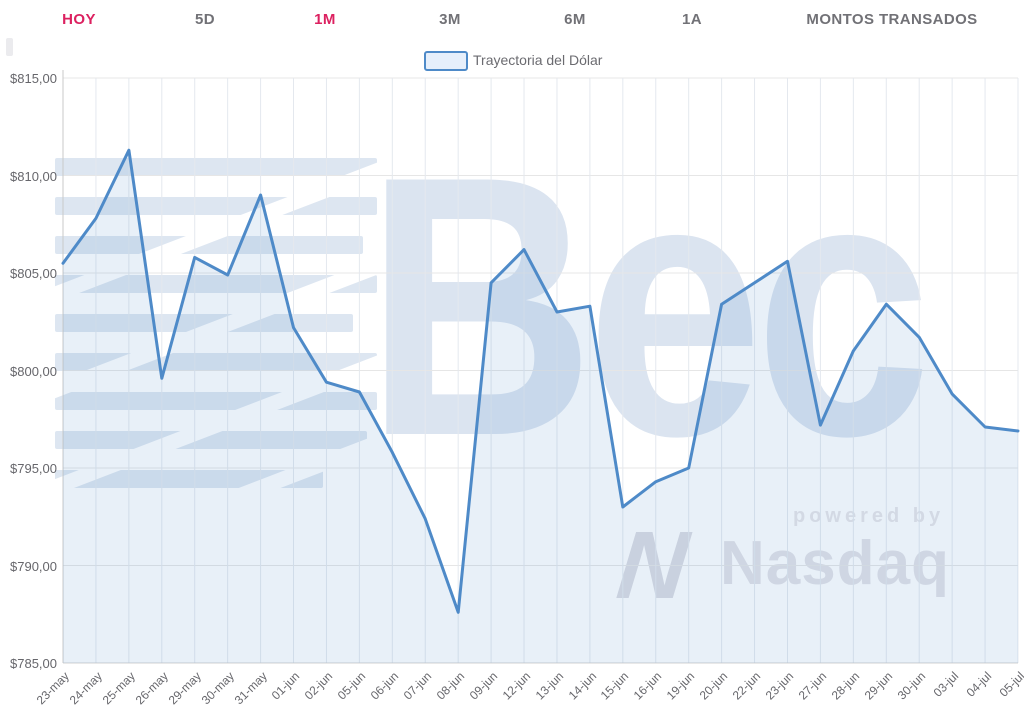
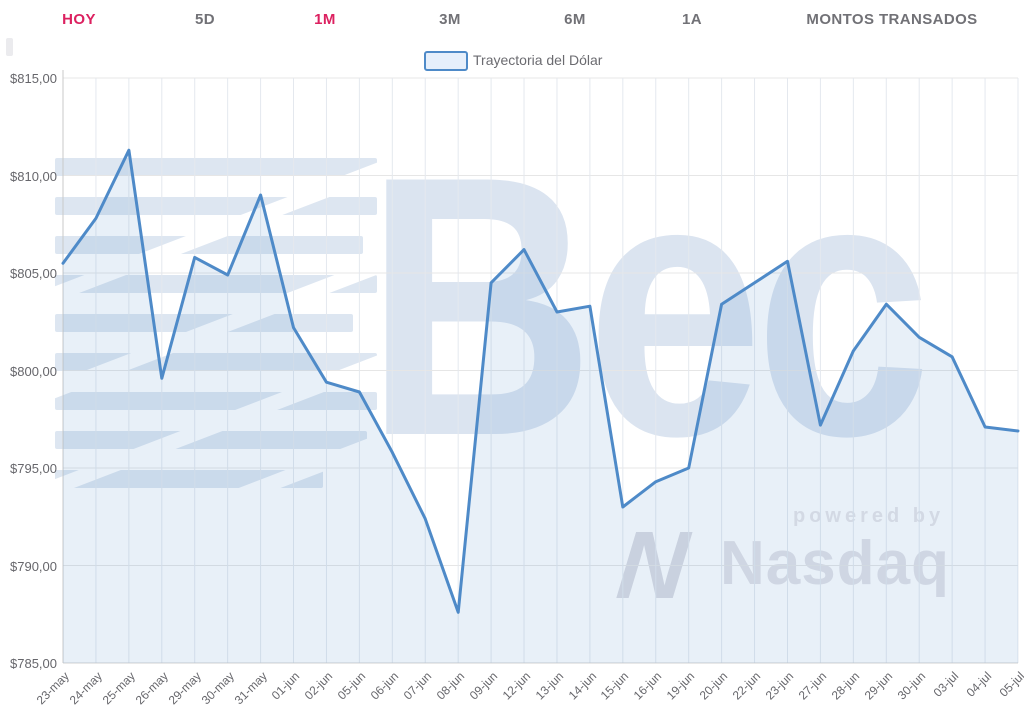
03-jul: $798,8 -> $800,7
